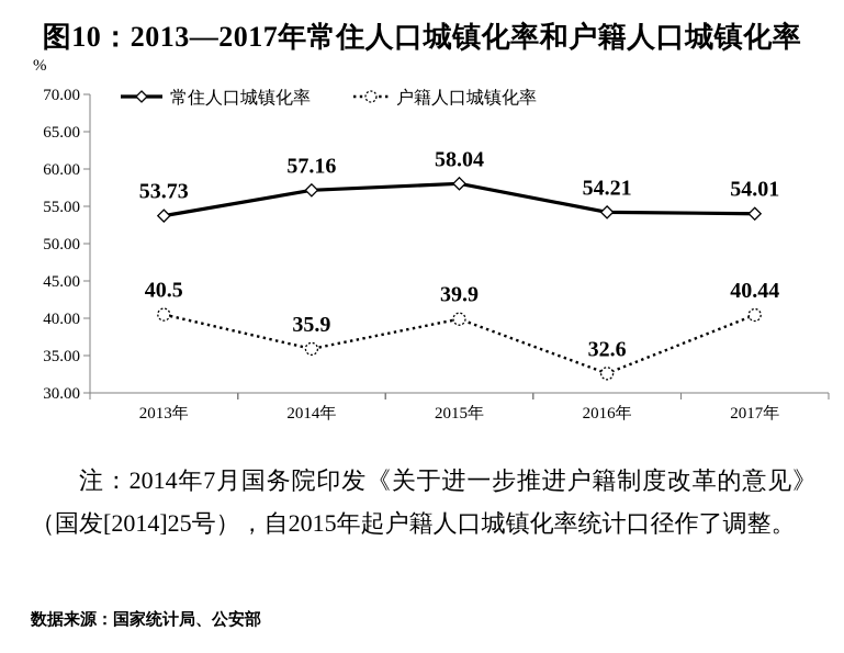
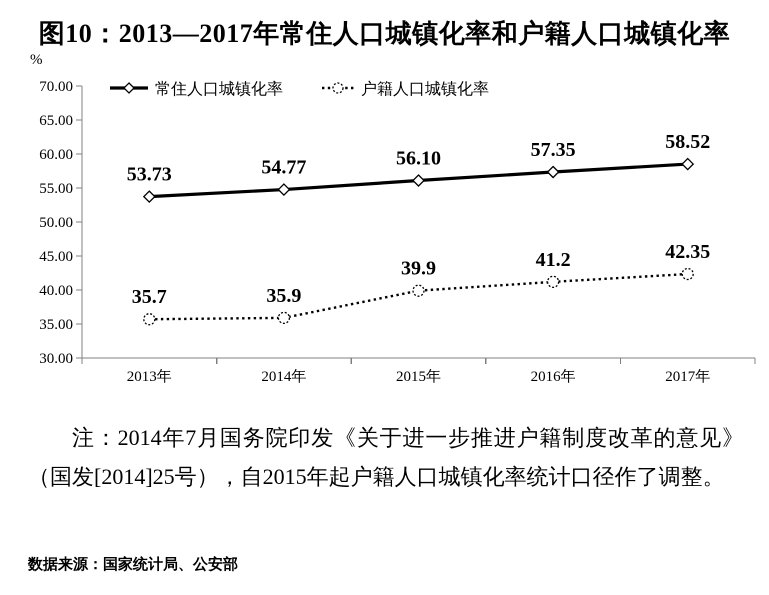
户籍人口城镇化率/2013年: 40.5 -> 35.7
常住人口城镇化率/2014年: 57.16 -> 54.77
常住人口城镇化率/2015年: 58.04 -> 56.10
常住人口城镇化率/2016年: 54.21 -> 57.35
户籍人口城镇化率/2016年: 32.6 -> 41.2
常住人口城镇化率/2017年: 54.01 -> 58.52
户籍人口城镇化率/2017年: 40.44 -> 42.35
